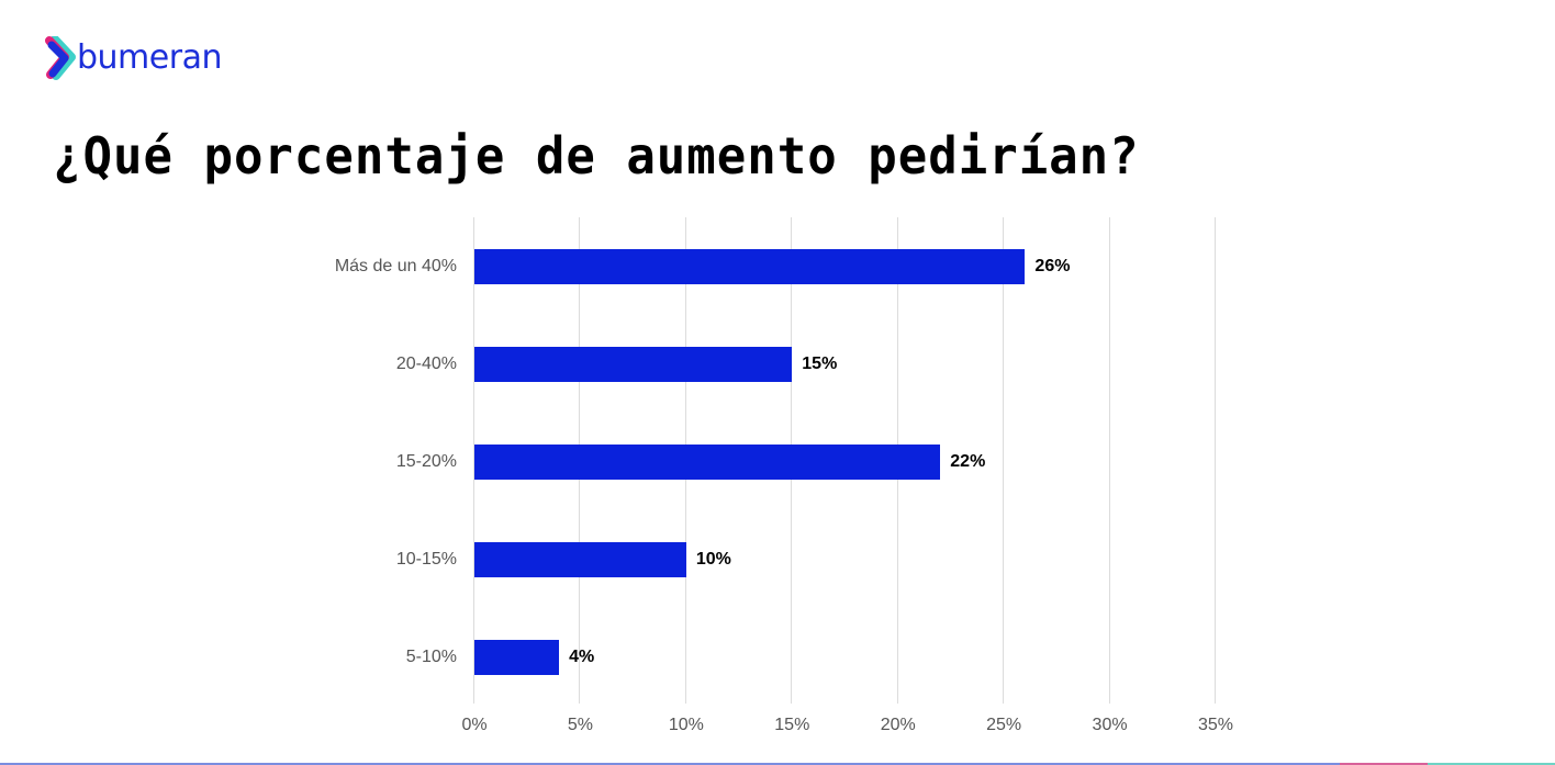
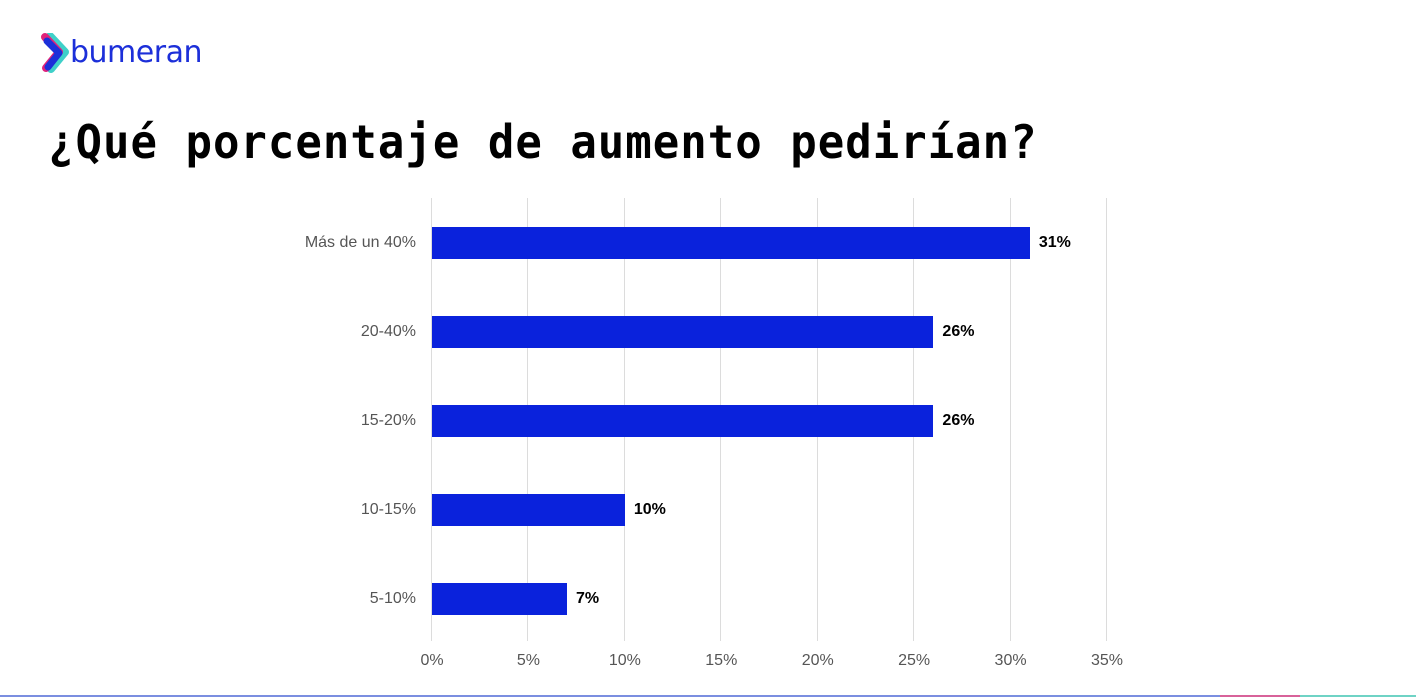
Más de un 40%: 26% -> 31%
20-40%: 15% -> 26%
15-20%: 22% -> 26%
5-10%: 4% -> 7%
